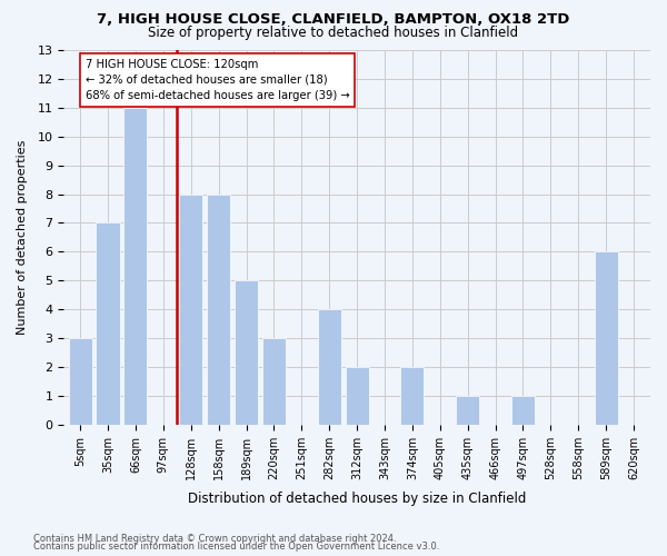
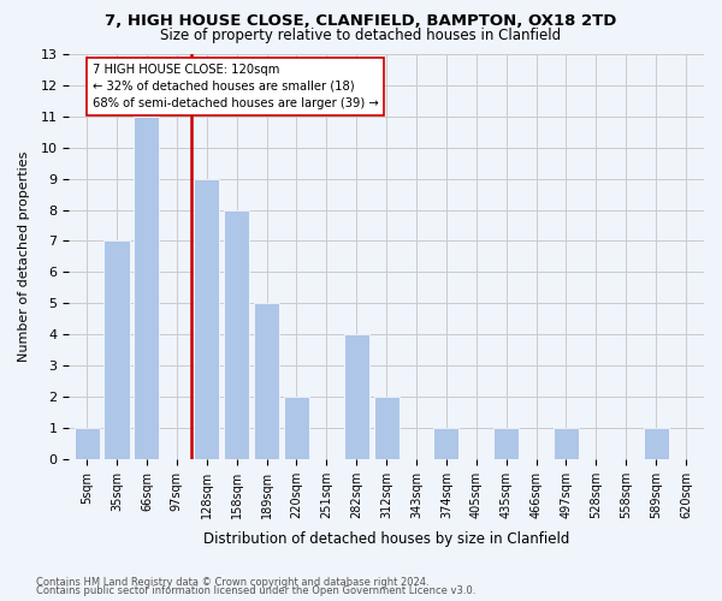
5sqm: 3 -> 1
128sqm: 8 -> 9
220sqm: 3 -> 2
374sqm: 2 -> 1
589sqm: 6 -> 1
